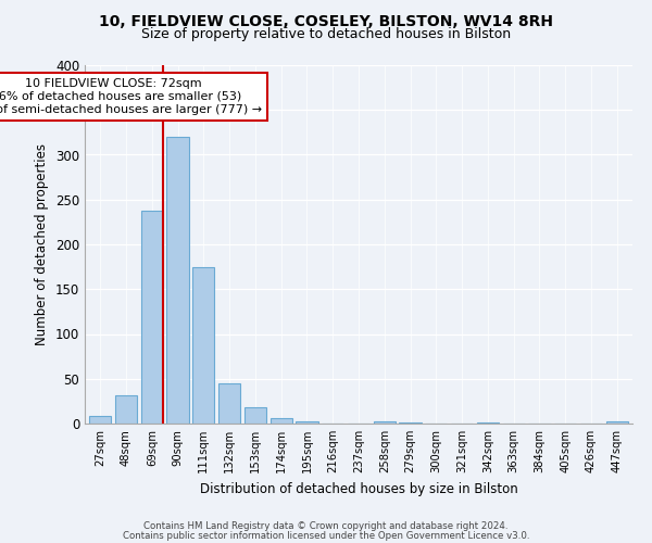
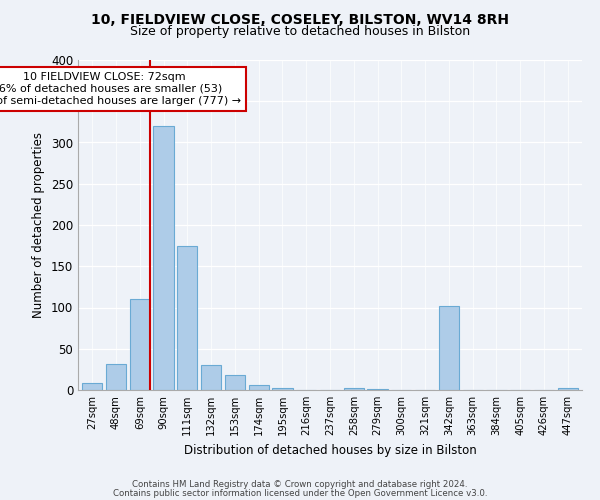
69sqm: 238 -> 110
132sqm: 45 -> 30
342sqm: 1 -> 102
